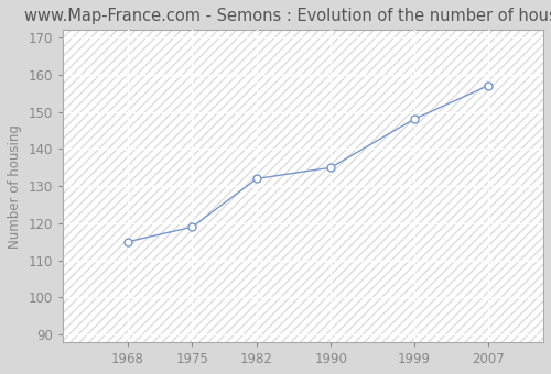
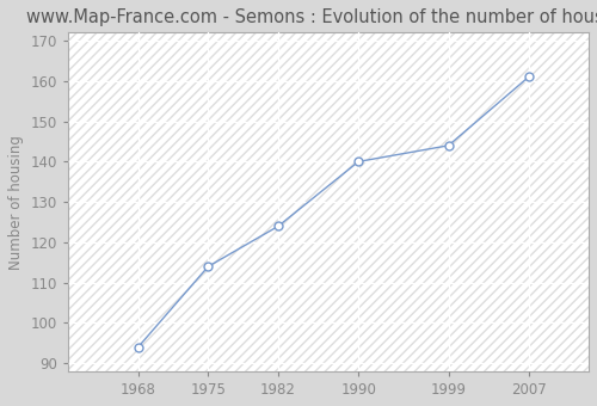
1968: 115 -> 94
1975: 119 -> 114
1982: 132 -> 124
1990: 135 -> 140
1999: 148 -> 144
2007: 157 -> 161
